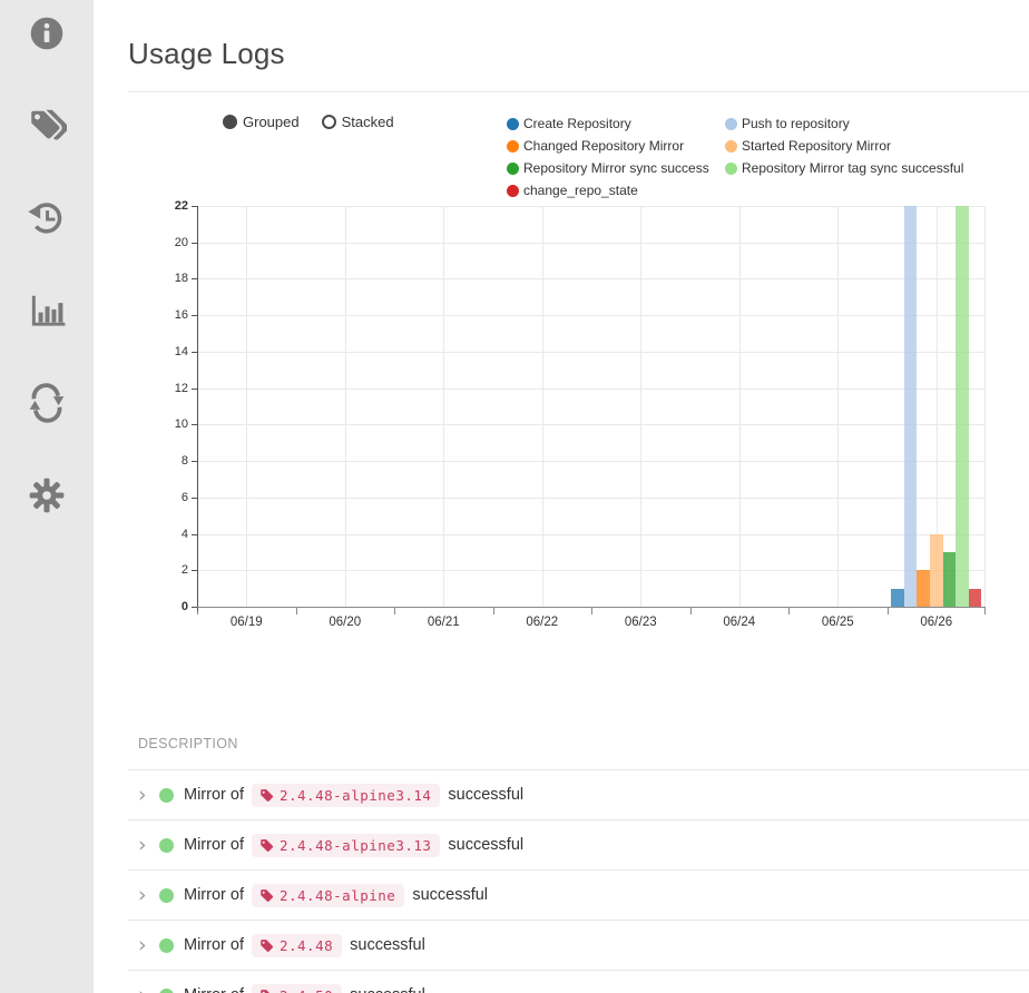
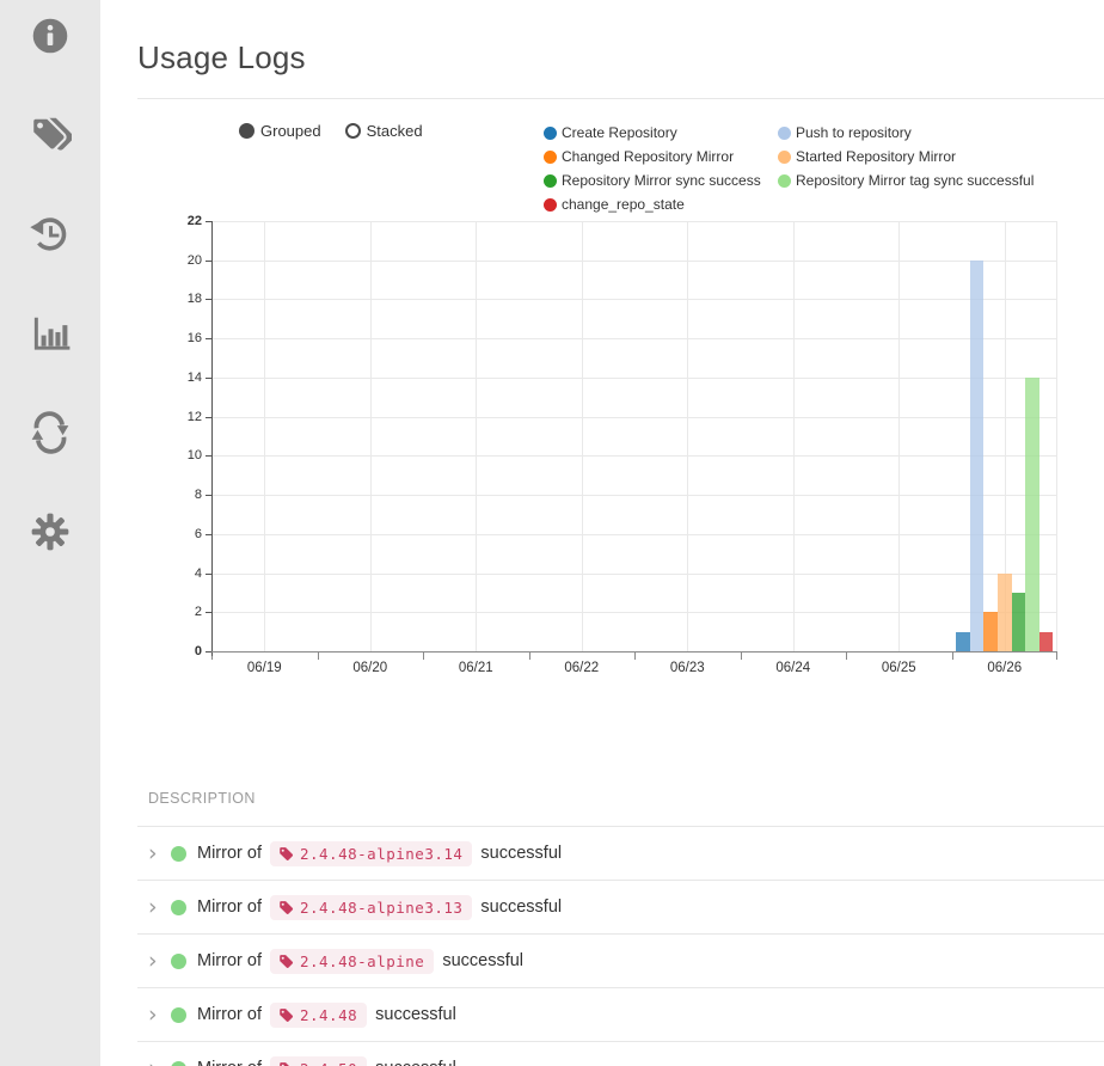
Push to repository/06/26: 22 -> 20
Repository Mirror tag sync successful/06/26: 22 -> 14
